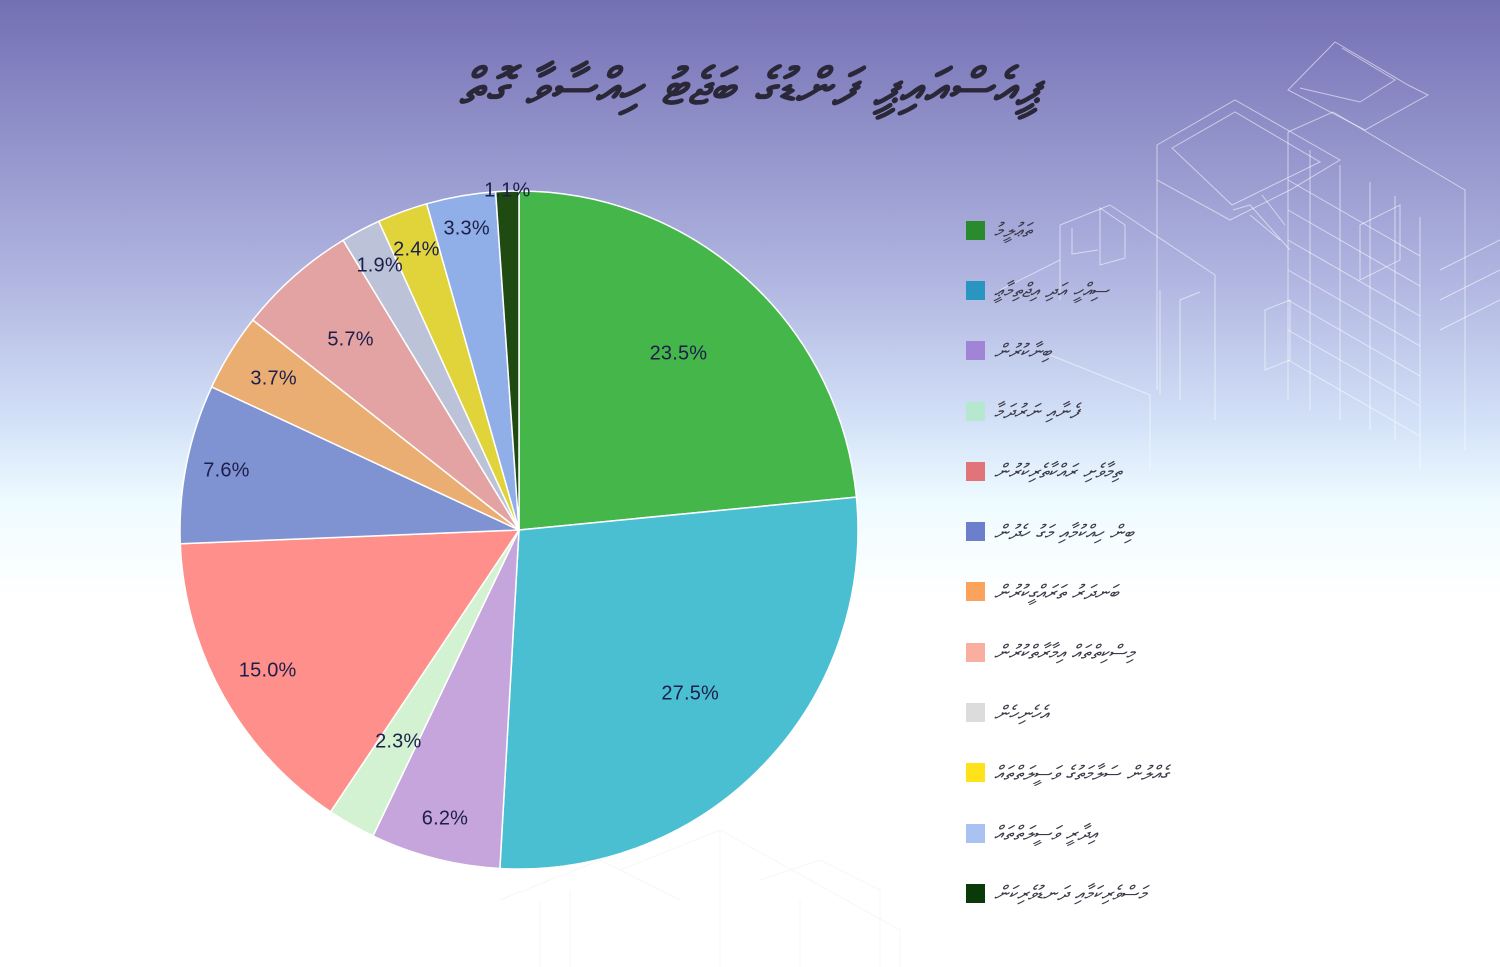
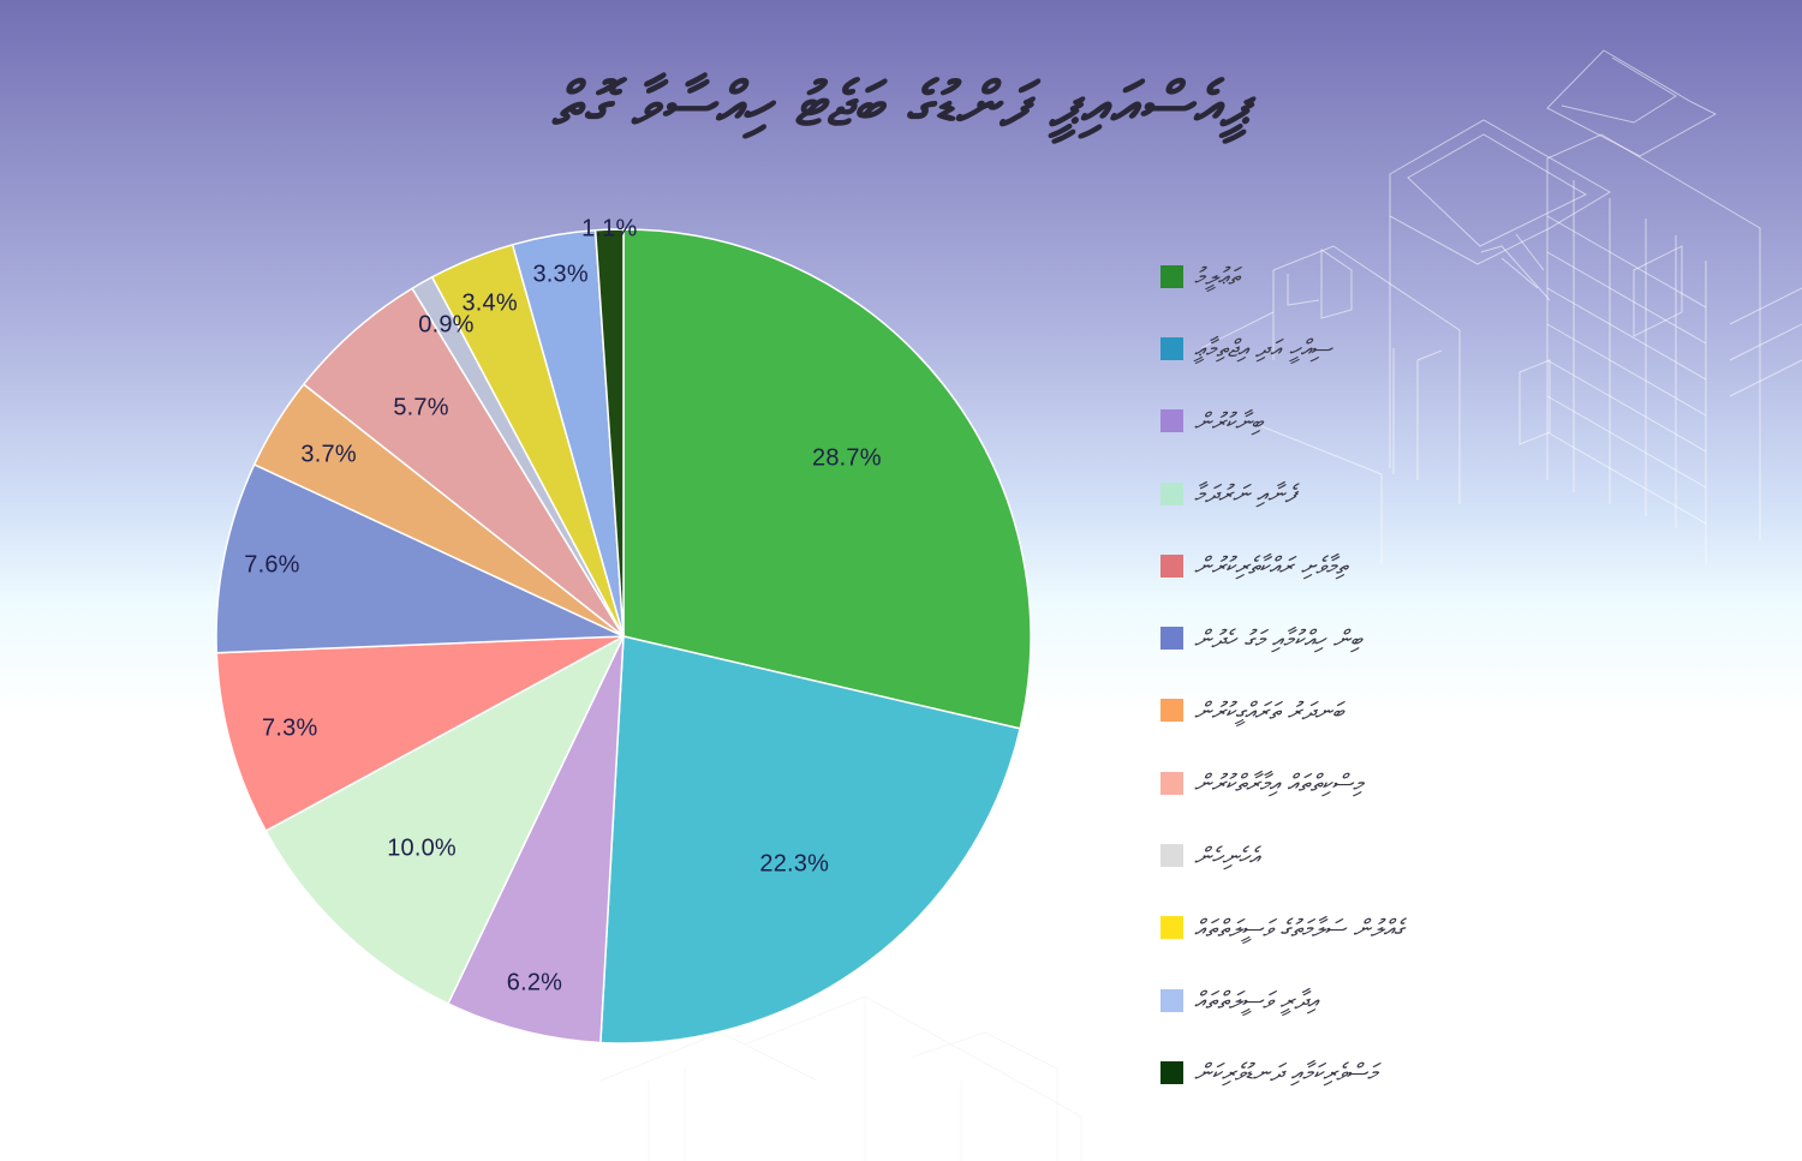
ތަޢުލީމު: 23.5% -> 28.7%
ސިއްހީ އަދި އިޖްތިމާޢީ: 27.5% -> 22.3%
ފެނާއި ނަރުދަމާ: 2.3% -> 10.0%
ތިމާވެށި ރައްކާތެރިކުރުން: 15.0% -> 7.3%
އެހެނިހެން: 1.9% -> 0.9%
ގެއްލުން ސަލާމަތުގެ ވަސީލަތްތައް: 2.4% -> 3.4%
